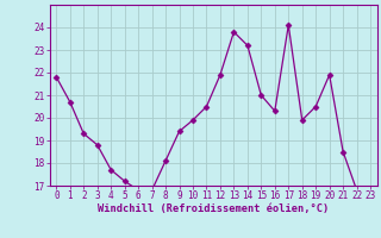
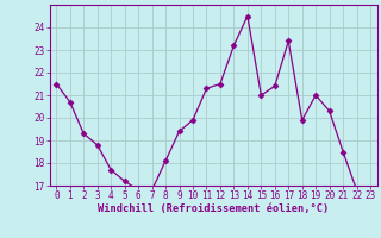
0: 21.8 -> 21.5
11: 20.5 -> 21.3
12: 21.9 -> 21.5
13: 23.8 -> 23.2
14: 23.2 -> 24.5
16: 20.3 -> 21.4
17: 24.1 -> 23.4
19: 20.5 -> 21.0
20: 21.9 -> 20.3
